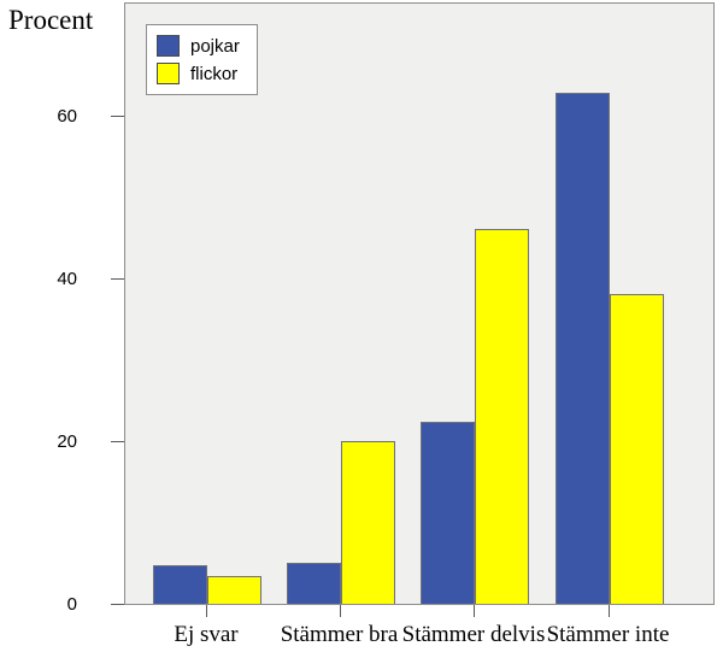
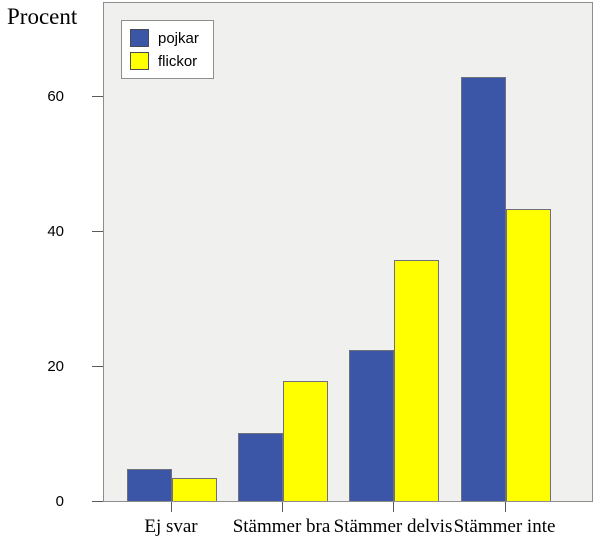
pojkar/Stämmer bra: 5 -> 10
flickor/Stämmer bra: 20 -> 18
flickor/Stämmer delvis: 46 -> 36
flickor/Stämmer inte: 38 -> 43
